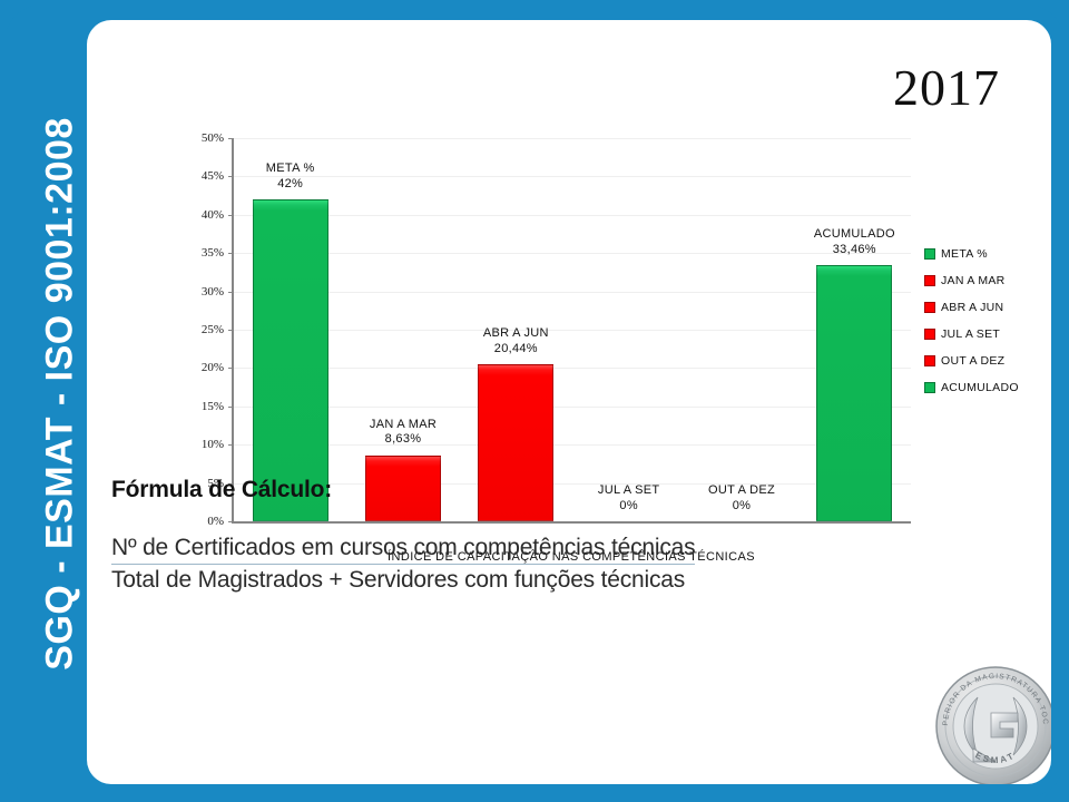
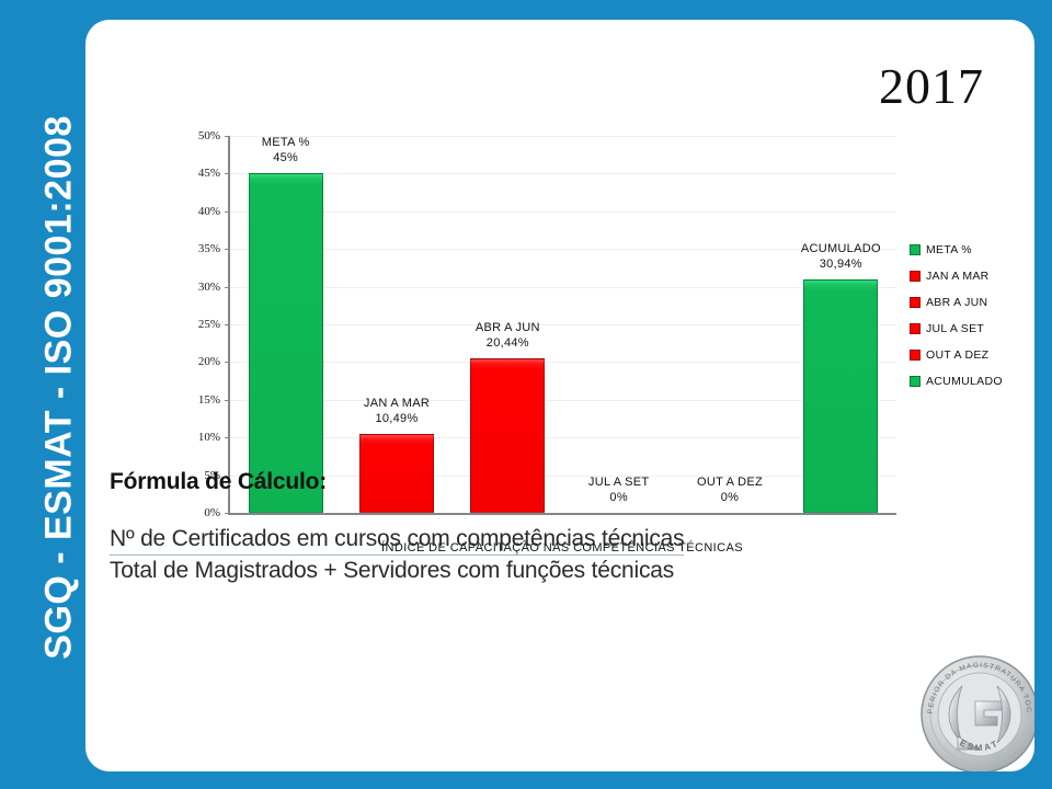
META %: 42% -> 45%
JAN A MAR: 8,63% -> 10,49%
ACUMULADO: 33,46% -> 30,94%
